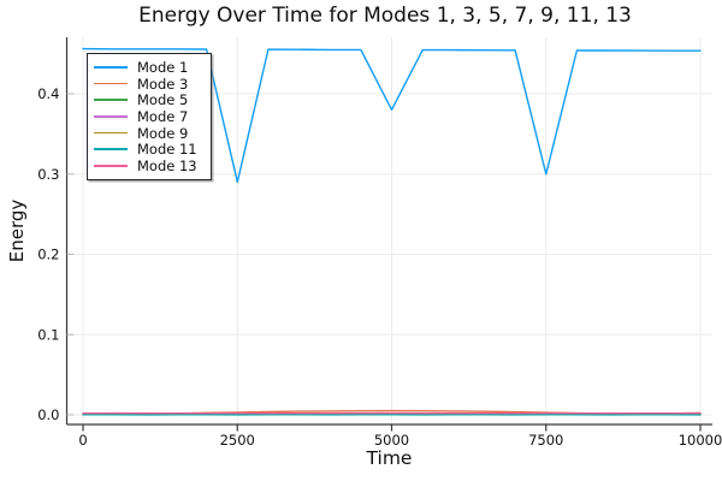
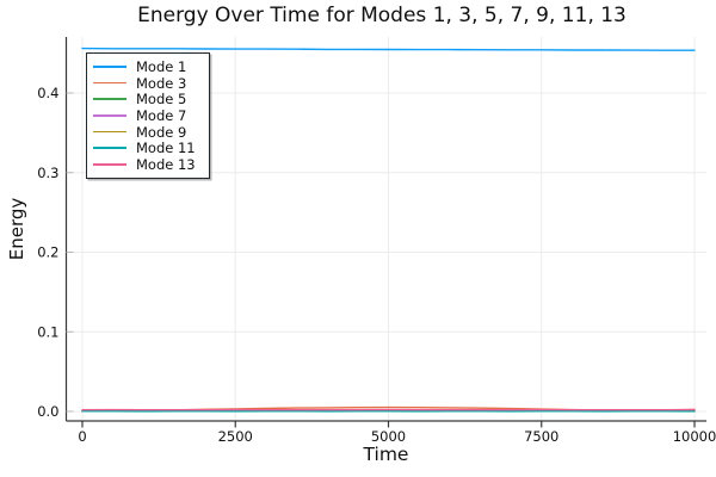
Mode 1/2500: 0.29 -> 0.46
Mode 1/5000: 0.38 -> 0.45
Mode 1/7500: 0.30 -> 0.45
